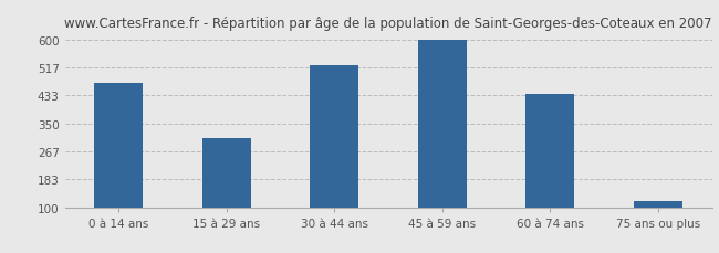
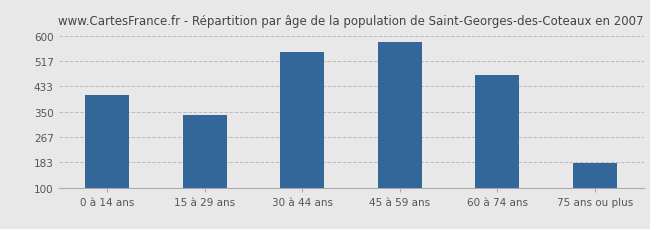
0 à 14 ans: 470 -> 405
15 à 29 ans: 305 -> 340
30 à 44 ans: 522 -> 545
45 à 59 ans: 600 -> 580
60 à 74 ans: 438 -> 470
75 ans ou plus: 120 -> 180
